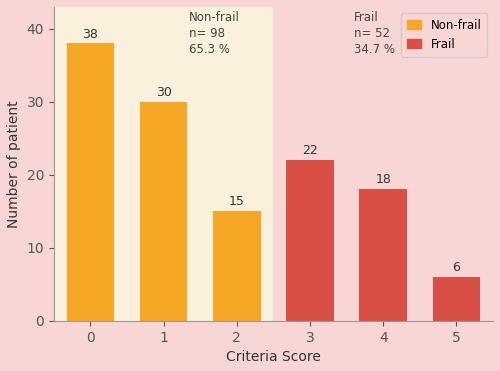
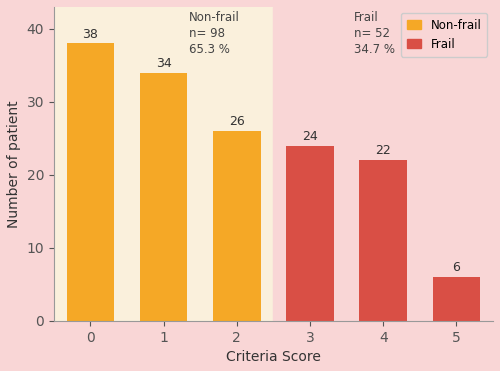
1: 30 -> 34
2: 15 -> 26
3: 22 -> 24
4: 18 -> 22
